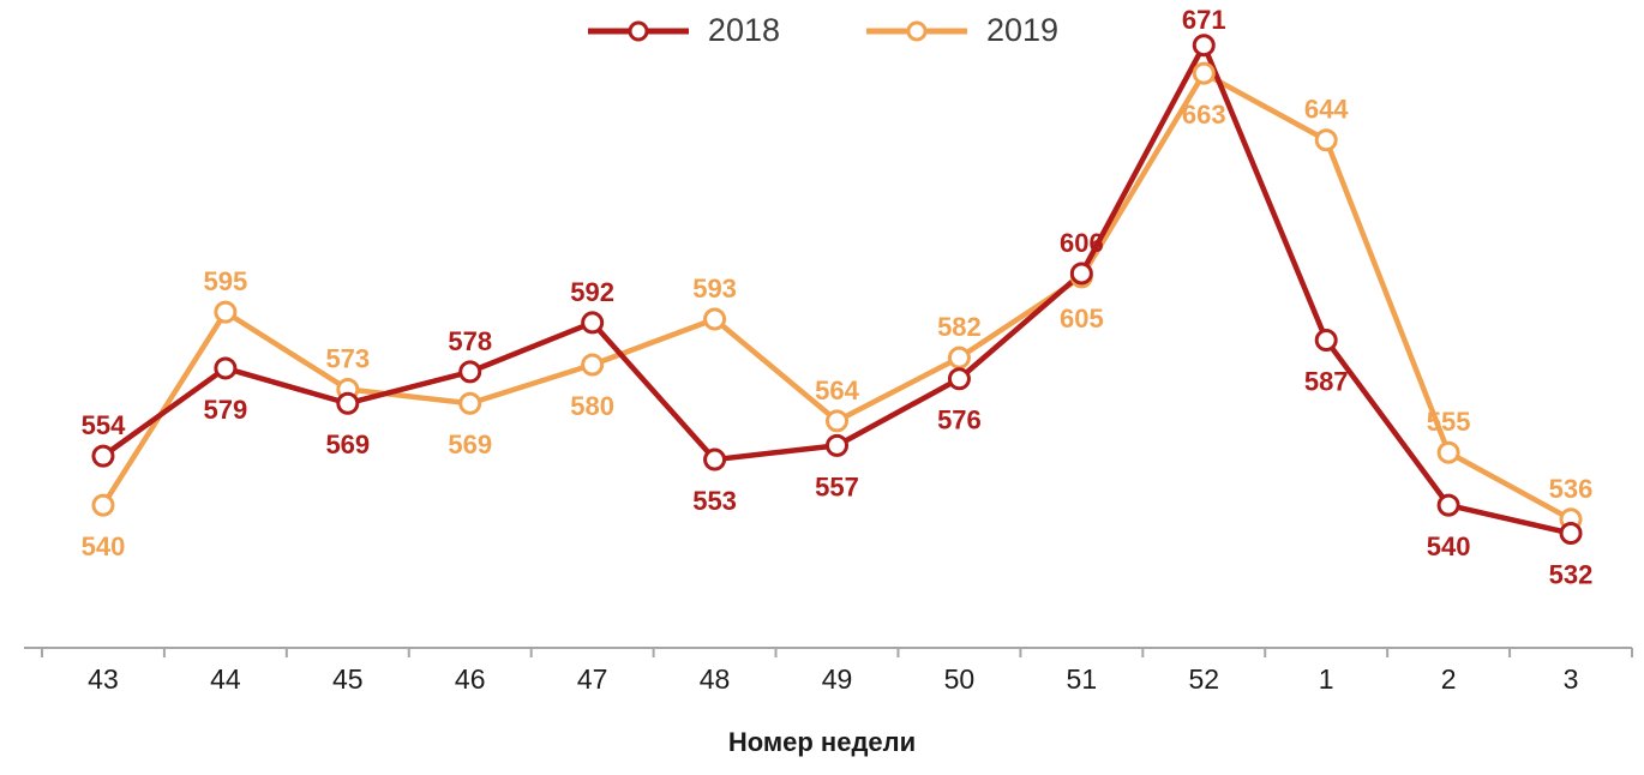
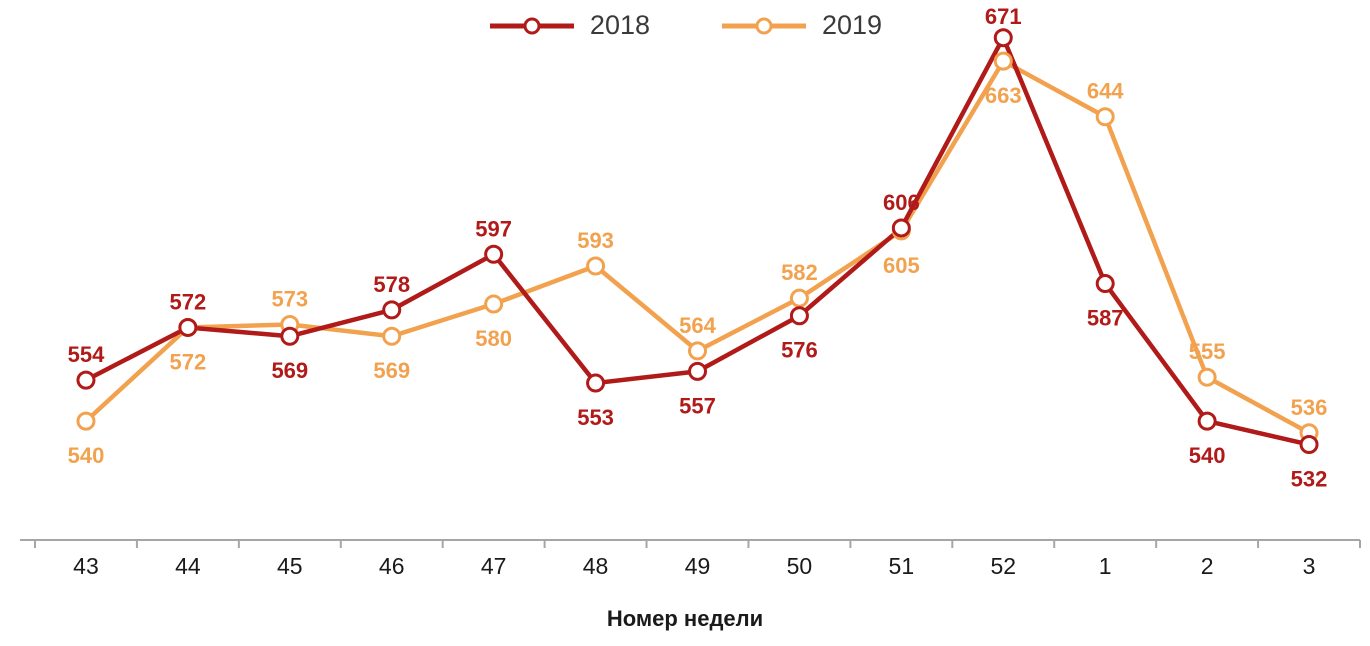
2018/44: 579 -> 572
2019/44: 595 -> 572
2018/47: 592 -> 597
